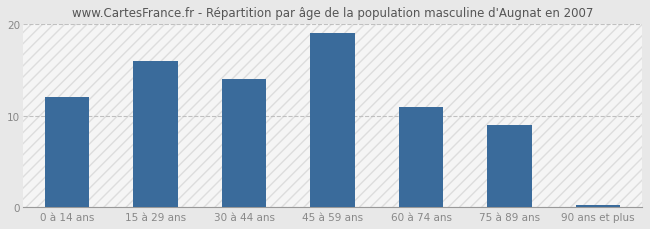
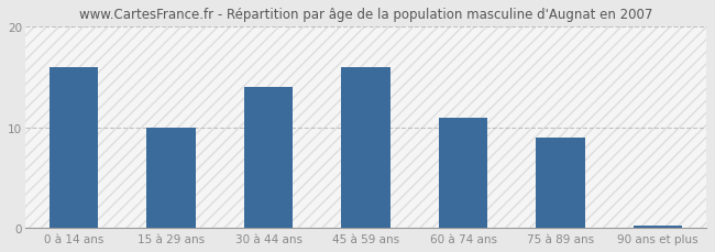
0 à 14 ans: 12.0 -> 16.0
15 à 29 ans: 16.0 -> 10.0
45 à 59 ans: 19.0 -> 16.0
